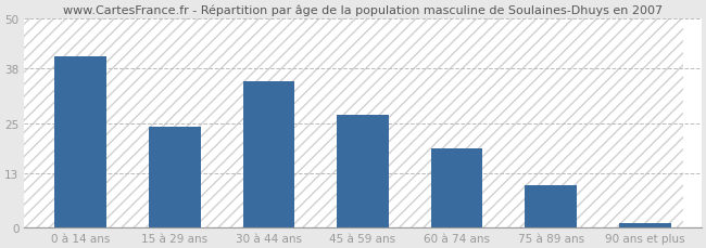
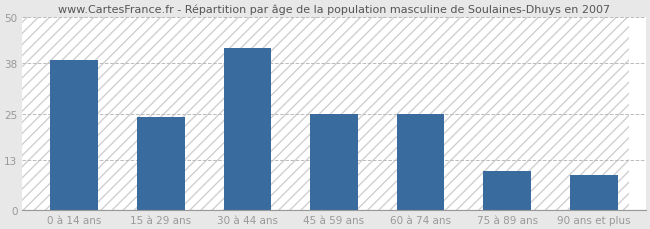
0 à 14 ans: 41 -> 39
30 à 44 ans: 35 -> 42
45 à 59 ans: 27 -> 25
60 à 74 ans: 19 -> 25
90 ans et plus: 1 -> 9
